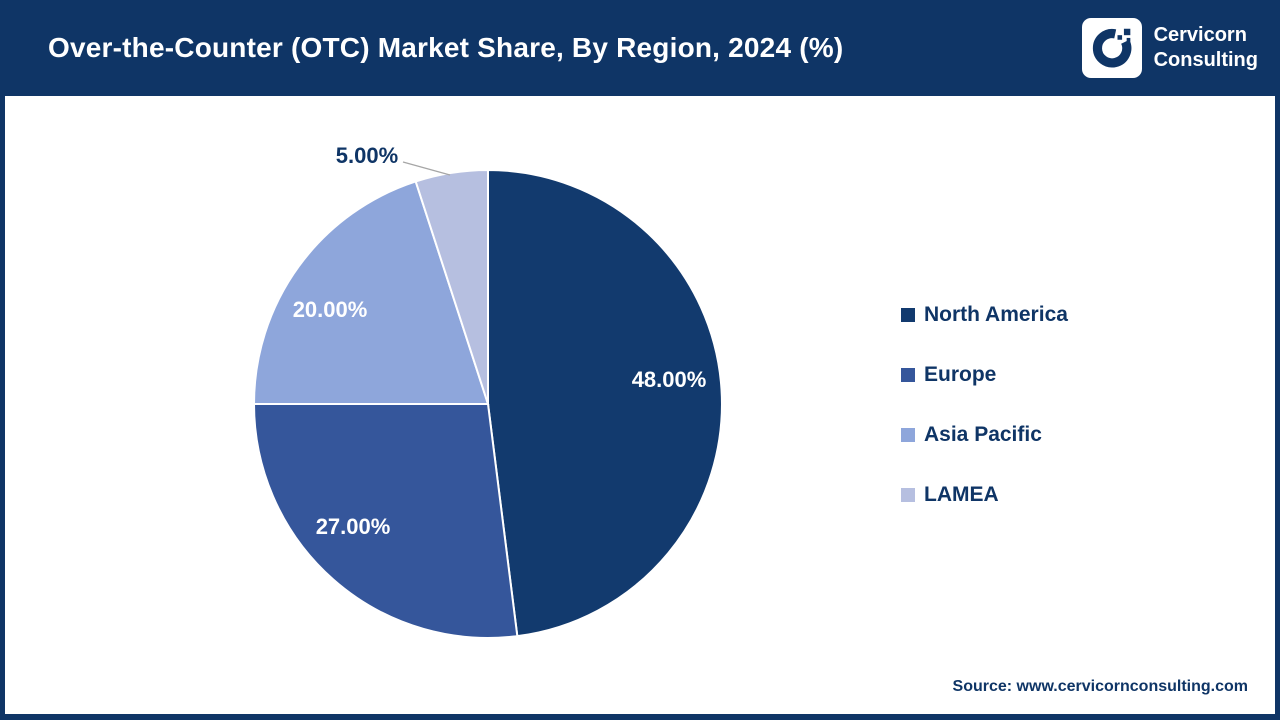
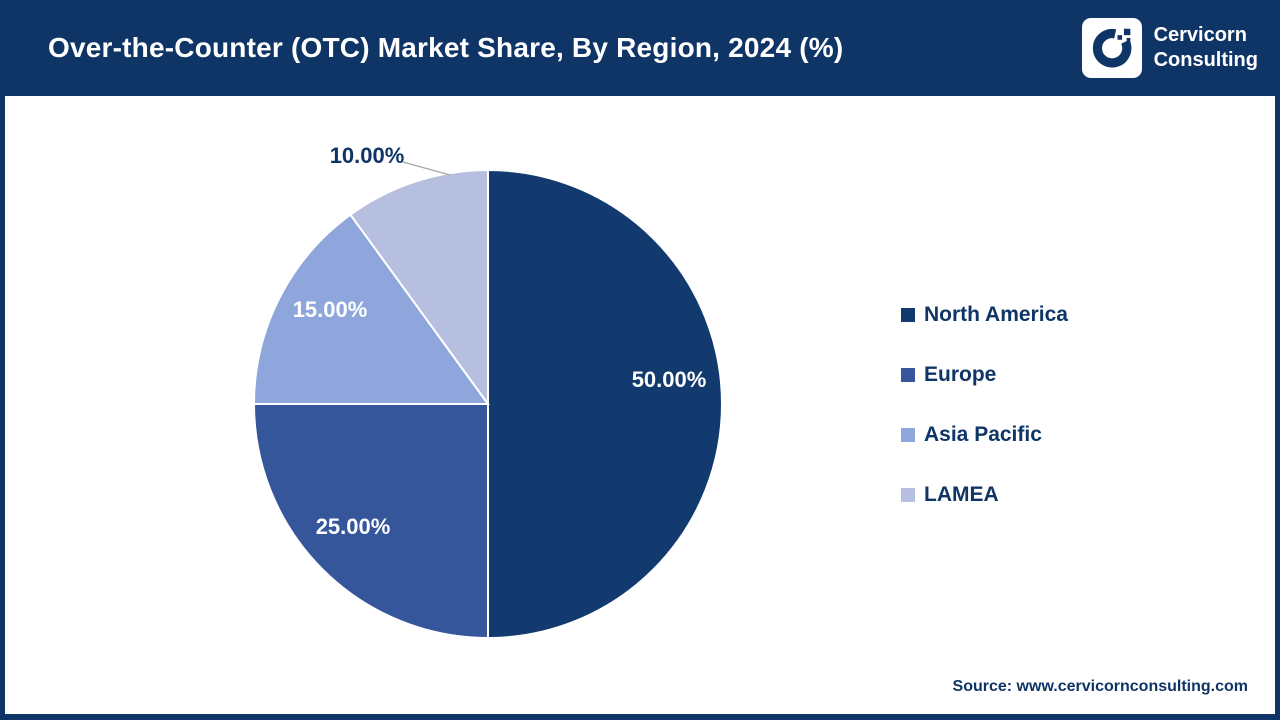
North America: 48.00% -> 50.00%
Europe: 27.00% -> 25.00%
Asia Pacific: 20.00% -> 15.00%
LAMEA: 5.00% -> 10.00%
